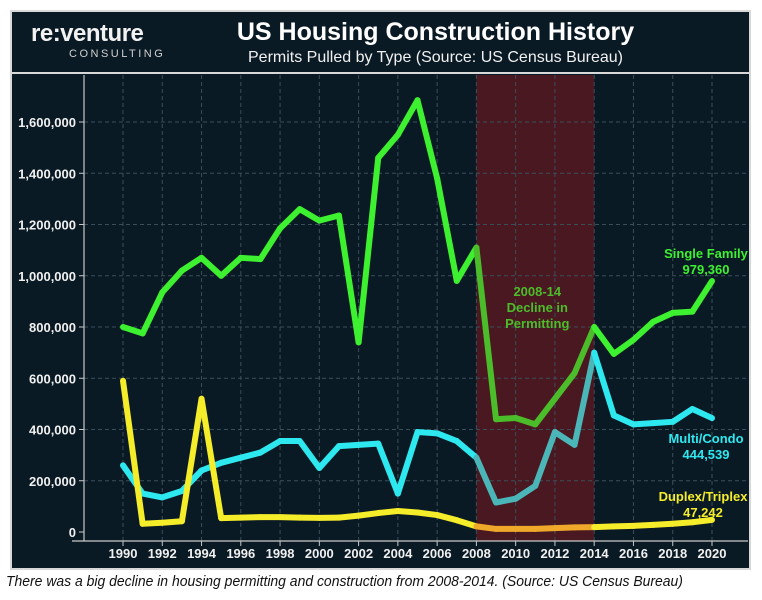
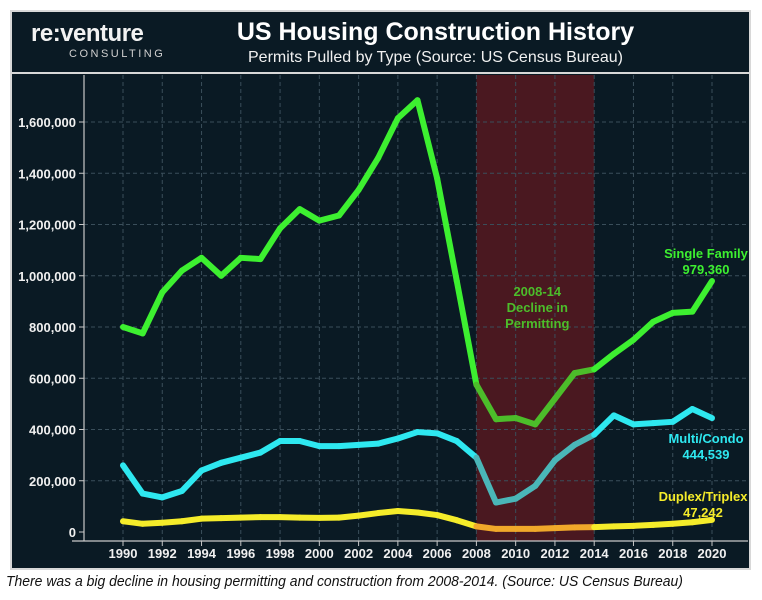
Duplex/Triplex/1990: 590000 -> 40000
Duplex/Triplex/1994: 520000 -> 50000
Multi/Condo/2000: 250000 -> 340000
Single Family/2002: 740000 -> 1340000
Single Family/2004: 1550000 -> 1620000
Multi/Condo/2004: 150000 -> 360000
Single Family/2008: 1110000 -> 580000
Multi/Condo/2012: 390000 -> 280000
Single Family/2014: 800000 -> 640000
Multi/Condo/2014: 700000 -> 380000
